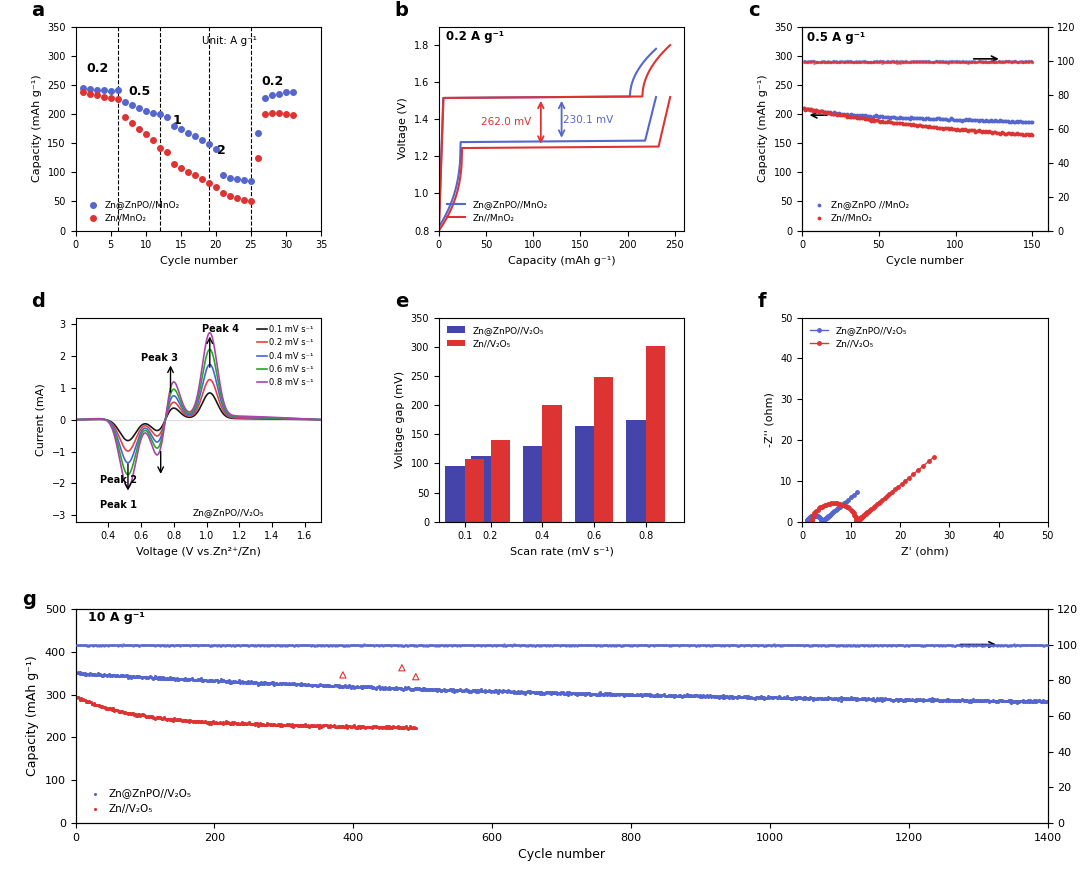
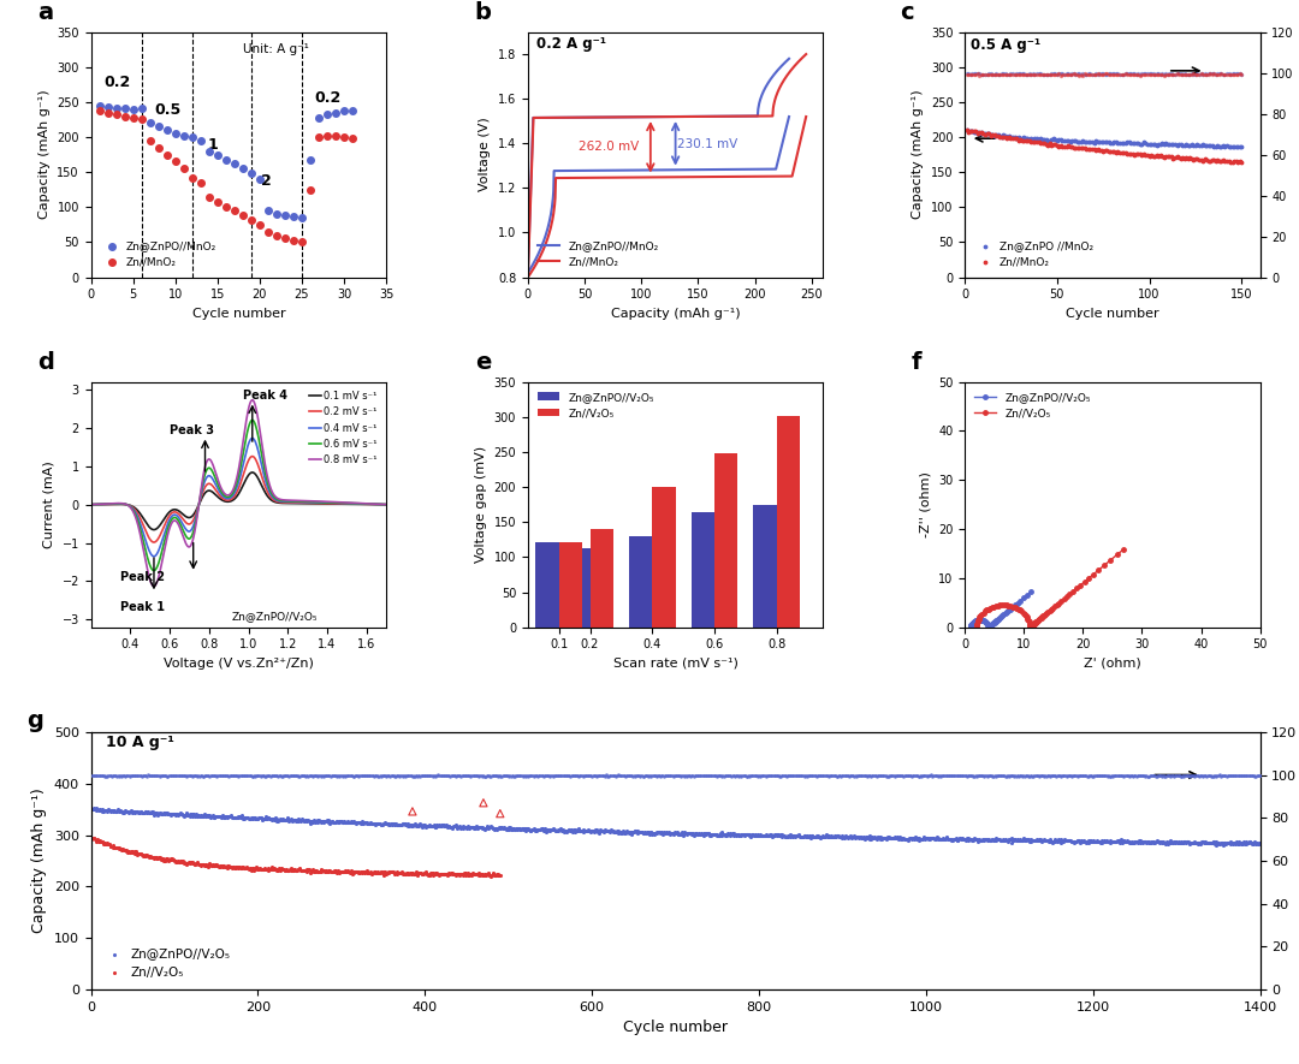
Zn@ZnPO//V₂O₅/0.1: 95 -> 122
Zn//V₂O₅/0.1: 108 -> 122
